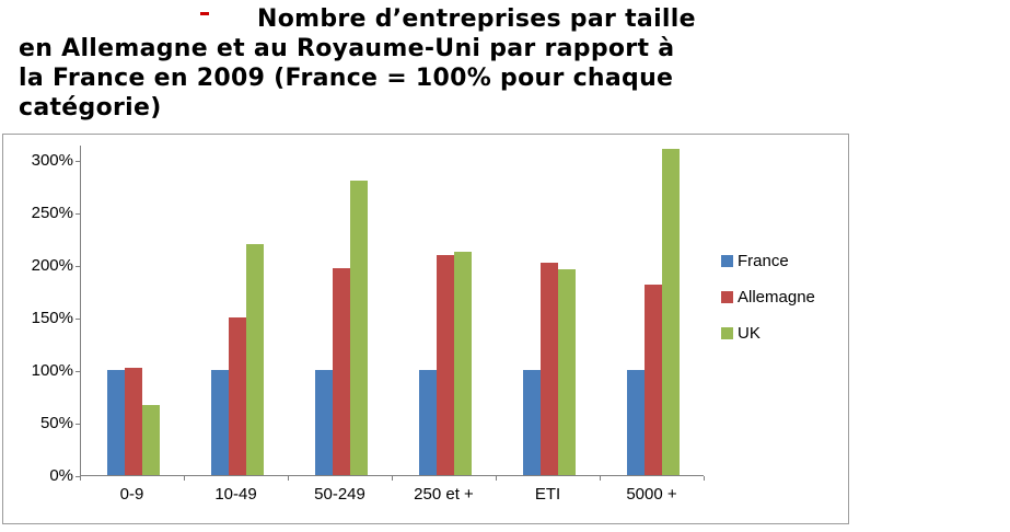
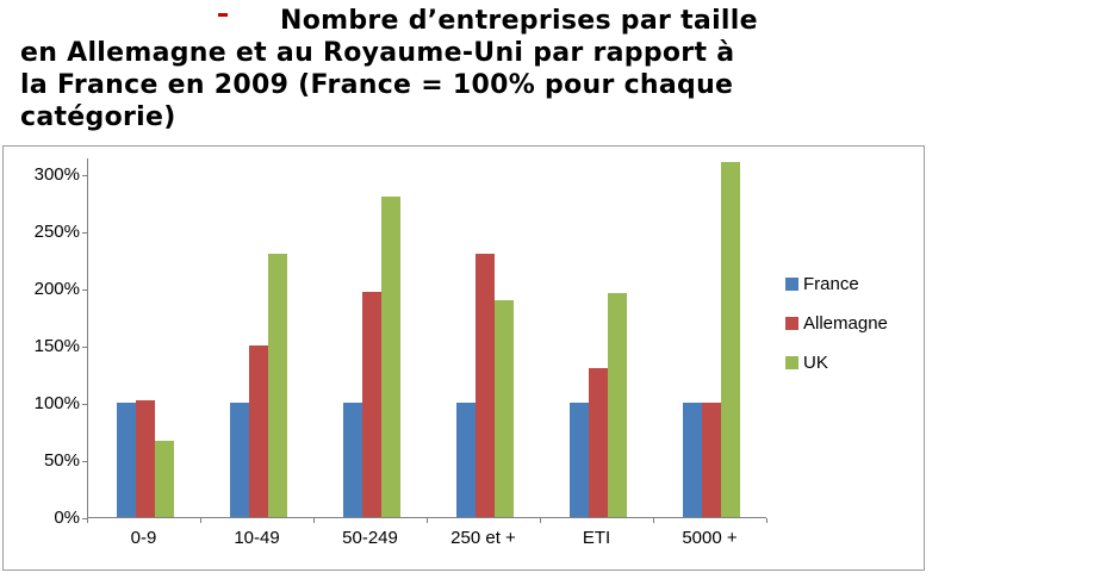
UK/10-49: 220% -> 230%
Allemagne/250 et +: 210% -> 230%
UK/250 et +: 210% -> 190%
Allemagne/ETI: 200% -> 130%
Allemagne/5000 +: 180% -> 100%
